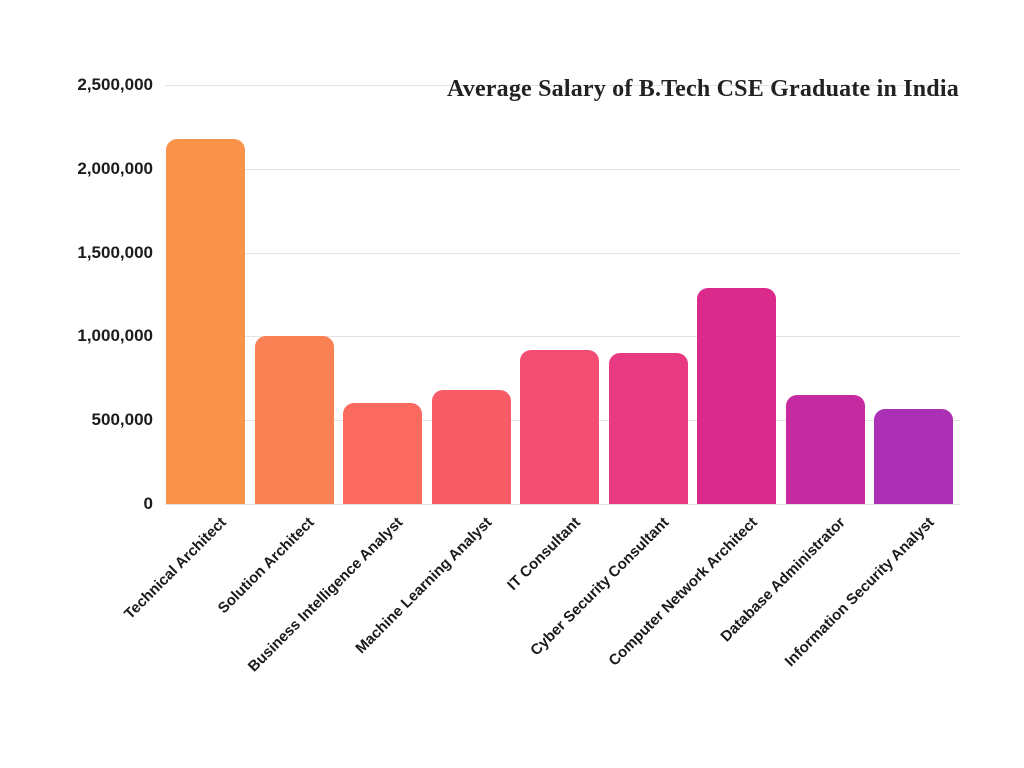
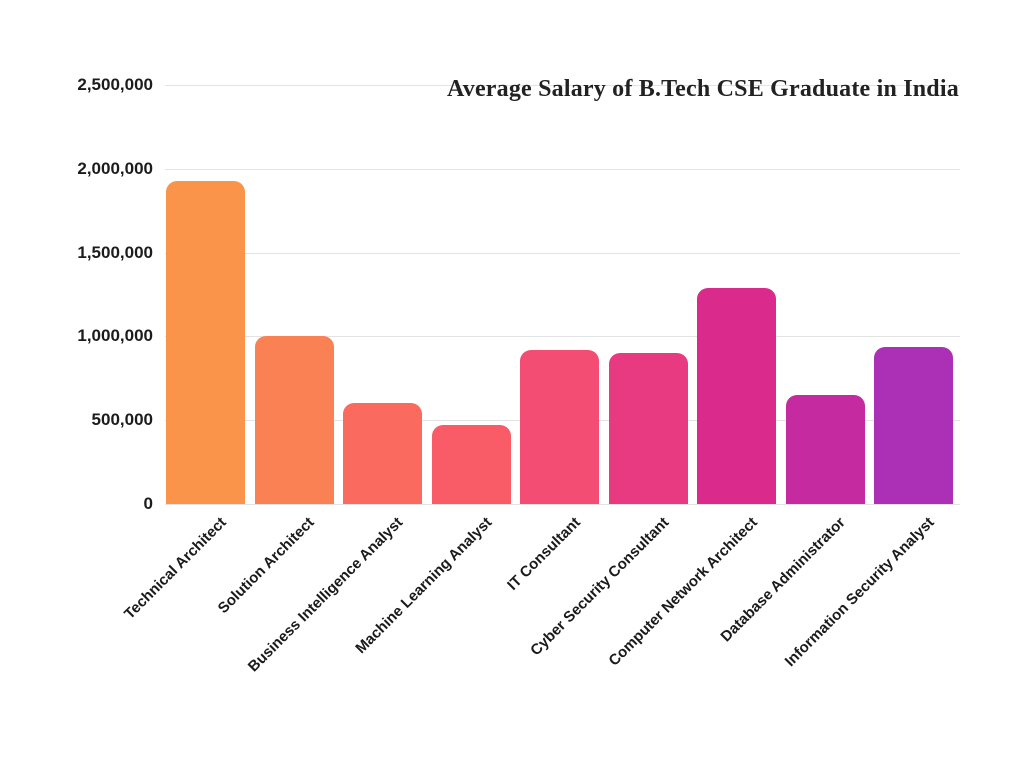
Technical Architect: 2180000 -> 1930000
Machine Learning Analyst: 680000 -> 470000
Information Security Analyst: 570000 -> 940000
